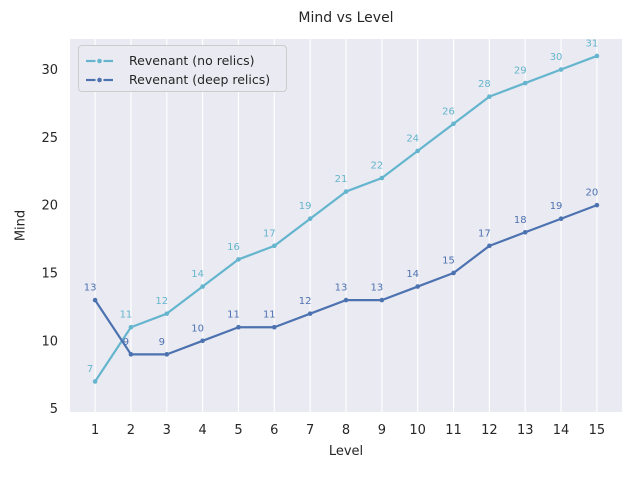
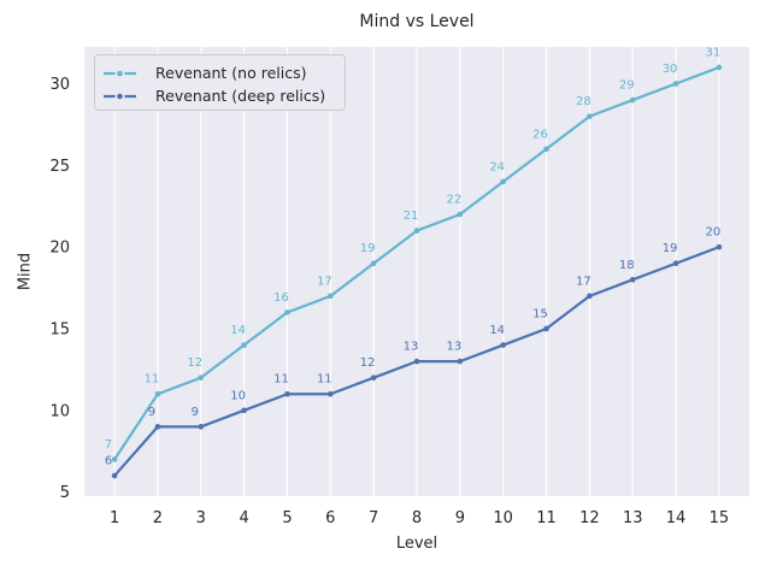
Revenant (deep relics)/1: 13 -> 6
